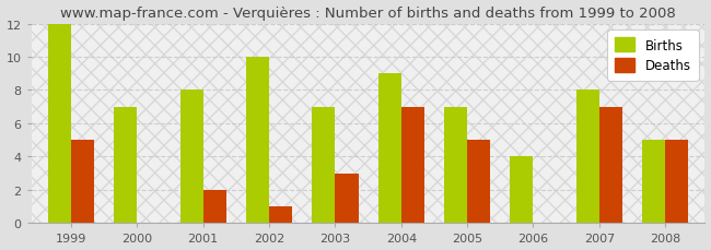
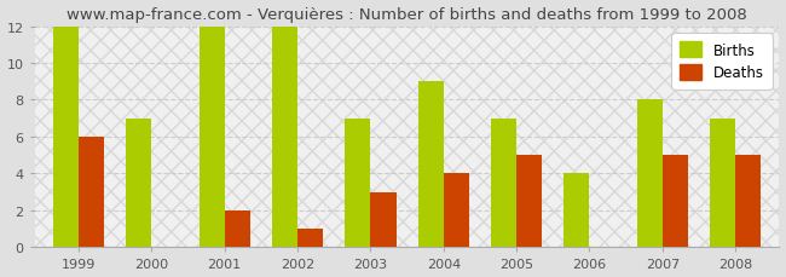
Deaths/1999: 5 -> 6
Births/2001: 8 -> 12
Births/2002: 10 -> 12
Deaths/2004: 7 -> 4
Deaths/2007: 7 -> 5
Births/2008: 5 -> 7
